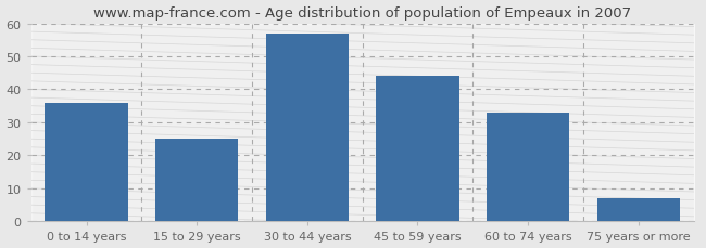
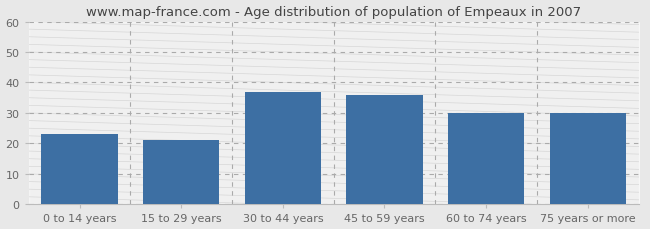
0 to 14 years: 36 -> 23
15 to 29 years: 25 -> 21
30 to 44 years: 57 -> 37
45 to 59 years: 44 -> 36
60 to 74 years: 33 -> 30
75 years or more: 7 -> 30
